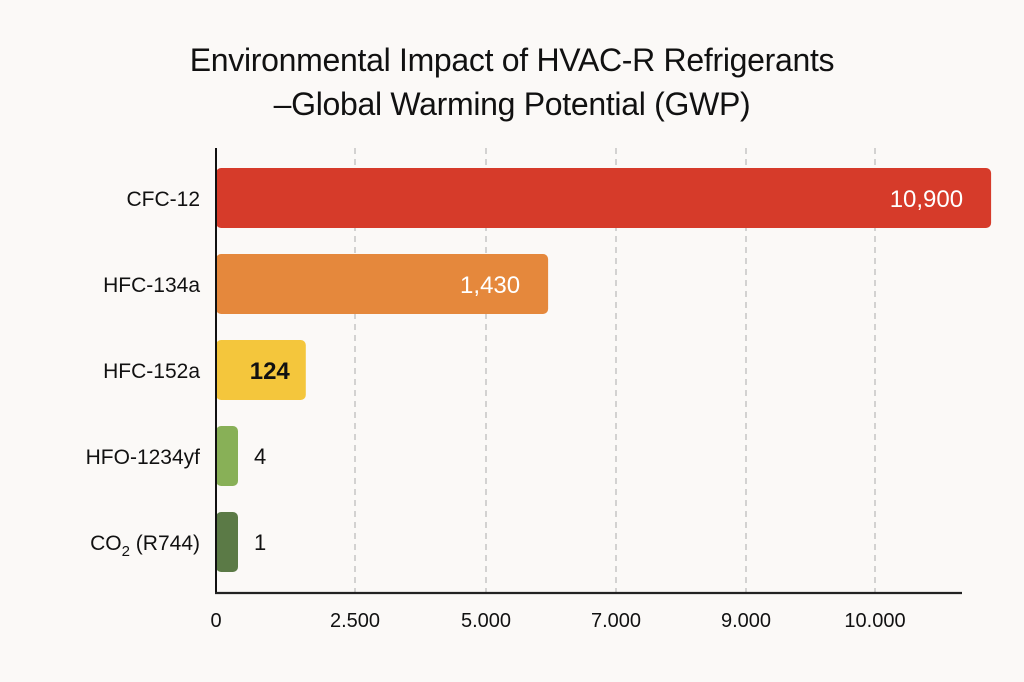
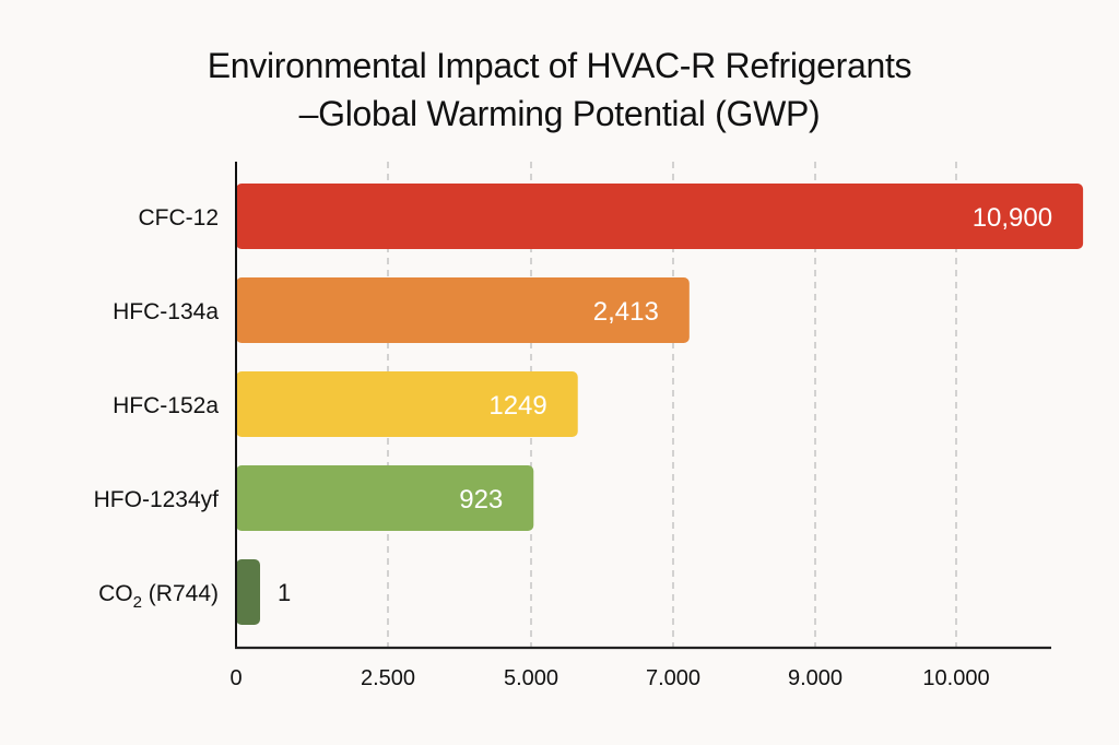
HFC-134a: 1,430 -> 2,413
HFC-152a: 124 -> 1249
HFO-1234yf: 4 -> 923
